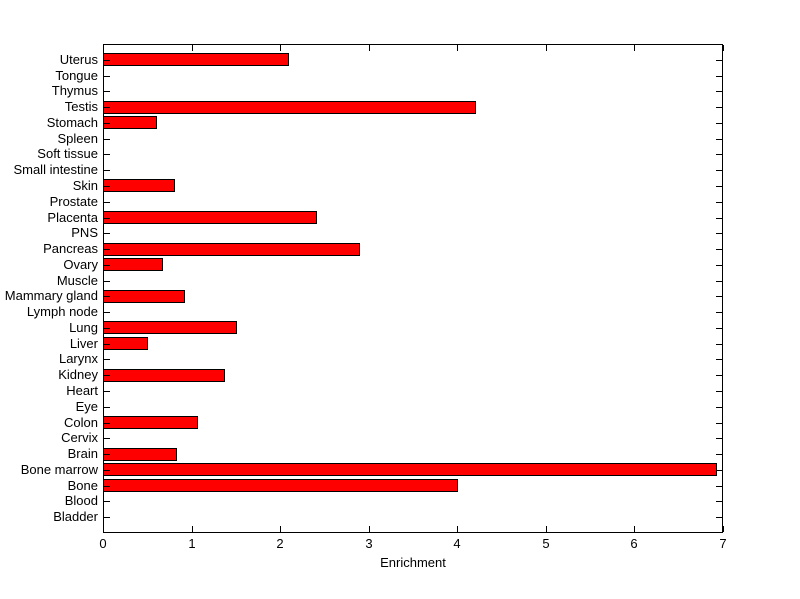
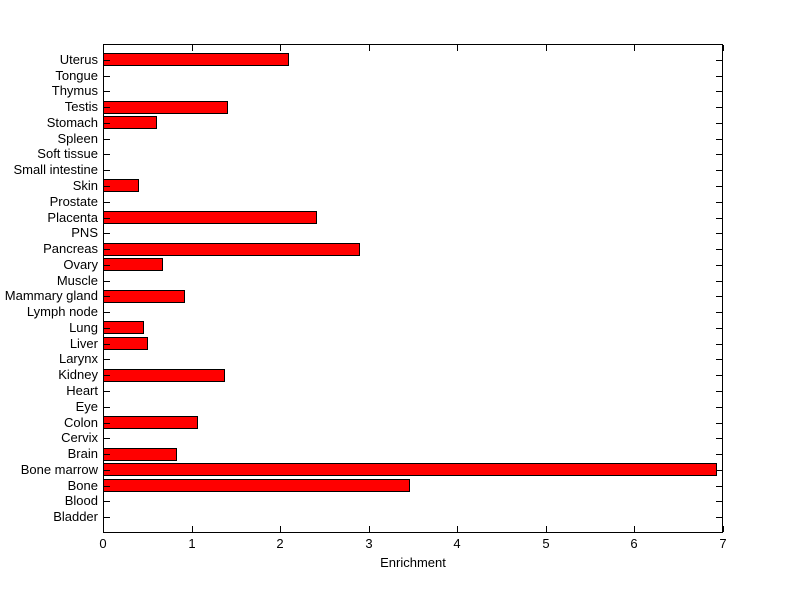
Testis: 4.2 -> 1.4
Skin: 0.8 -> 0.4
Lung: 1.5 -> 0.5
Bone: 4.0 -> 3.5
